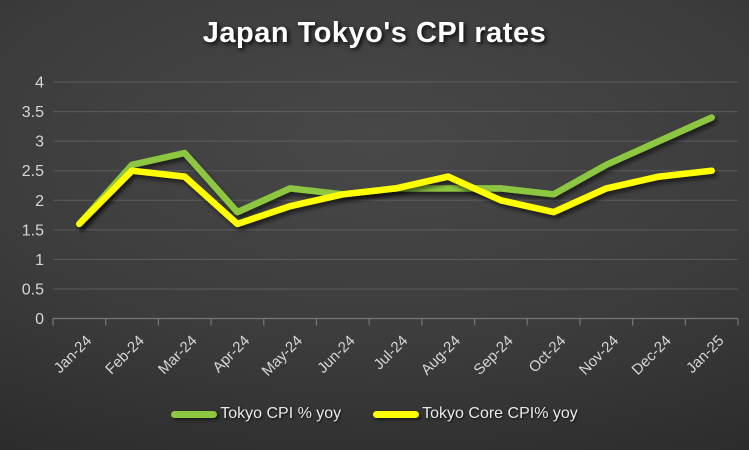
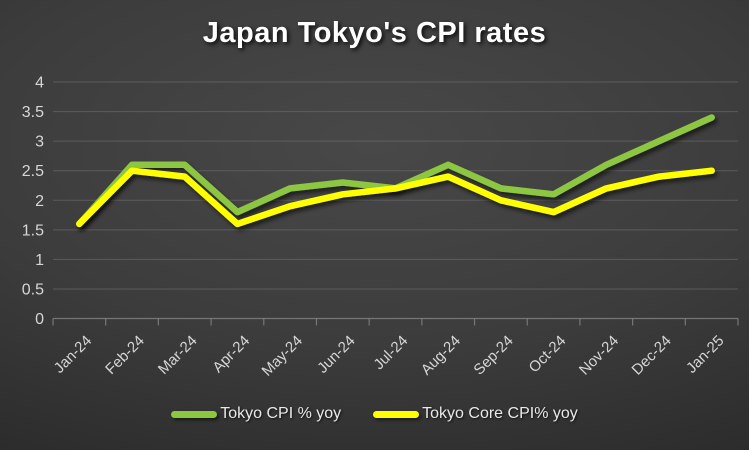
Tokyo CPI % yoy/Mar-24: 2.8 -> 2.6
Tokyo CPI % yoy/Jun-24: 2.1 -> 2.3
Tokyo CPI % yoy/Aug-24: 2.2 -> 2.6
